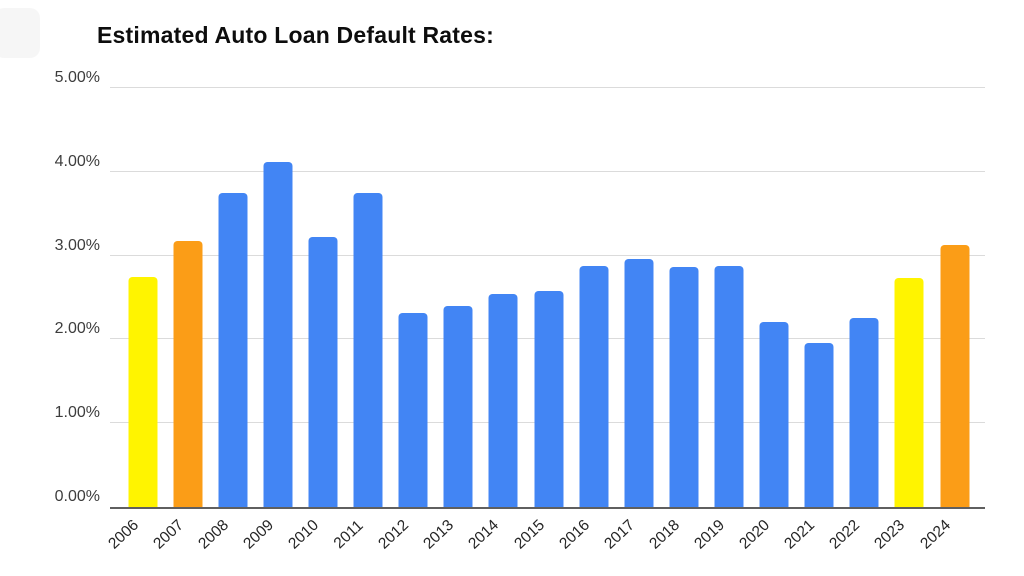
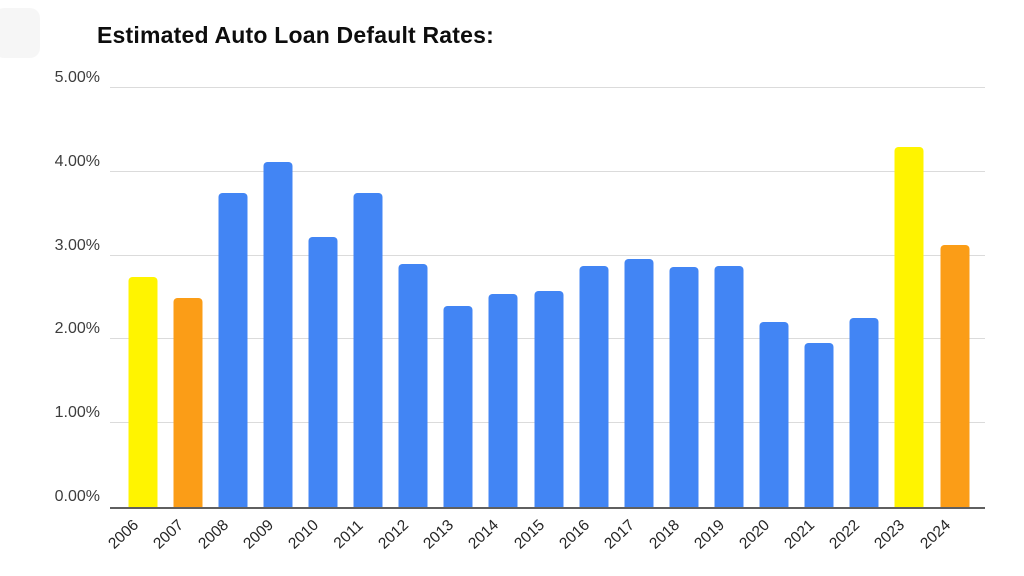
2007: 3.2% -> 2.5%
2012: 2.3% -> 2.9%
2023: 2.7% -> 4.3%
